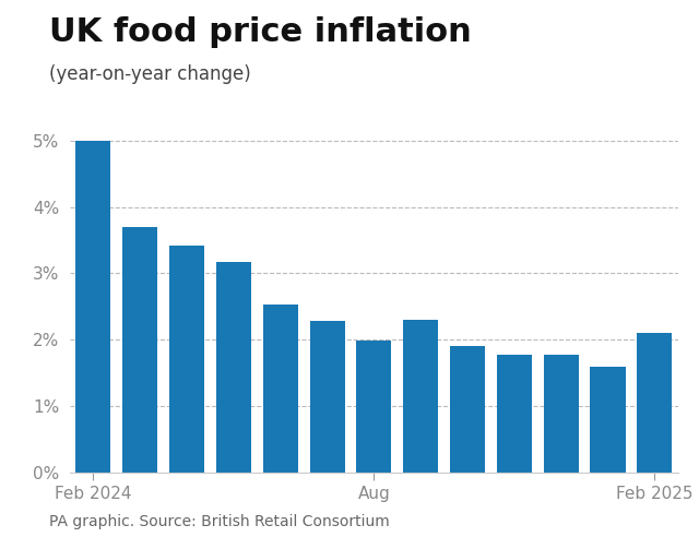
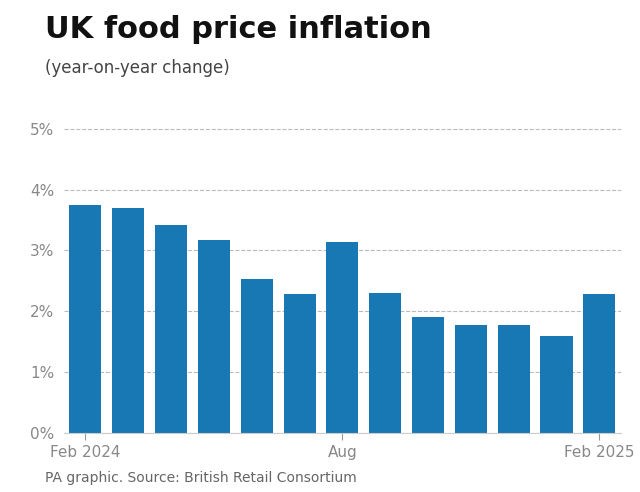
Feb 2024: 5.00% -> 3.74%
Aug: 1.99% -> 3.14%
Feb 2025: 2.10% -> 2.28%
